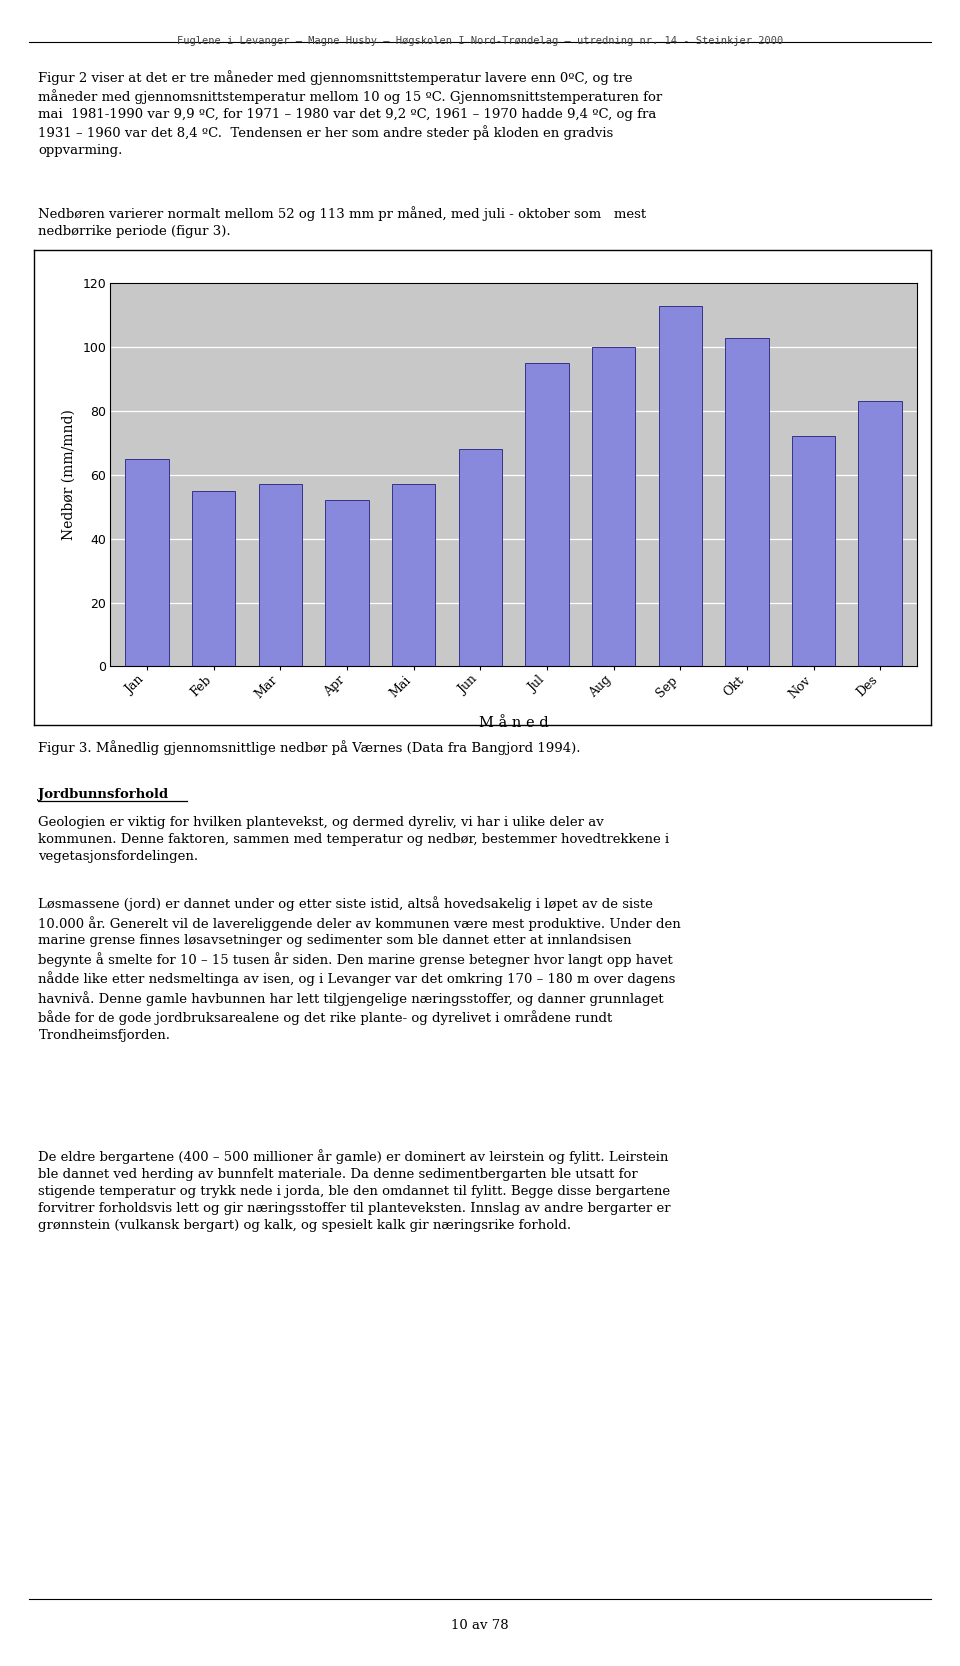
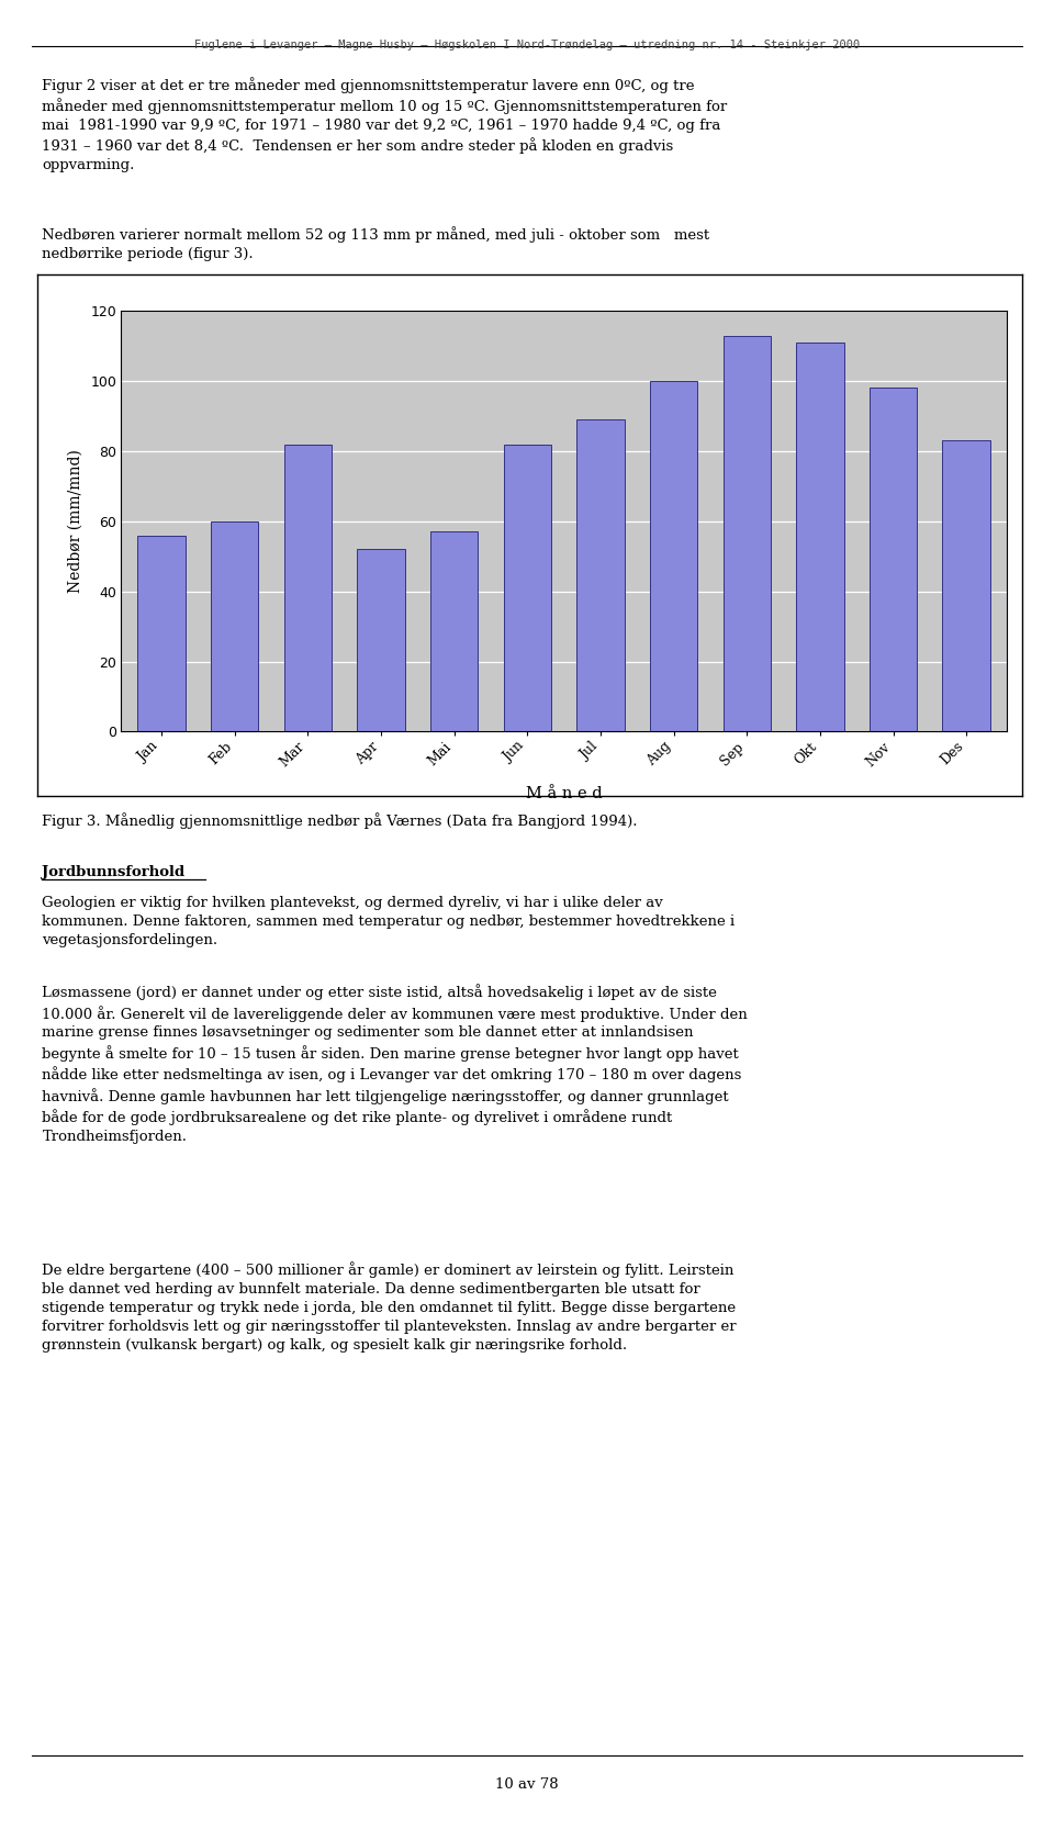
Jan: 65 -> 56
Feb: 55 -> 60
Mar: 57 -> 82
Jun: 68 -> 82
Jul: 95 -> 89
Okt: 103 -> 111
Nov: 72 -> 98
